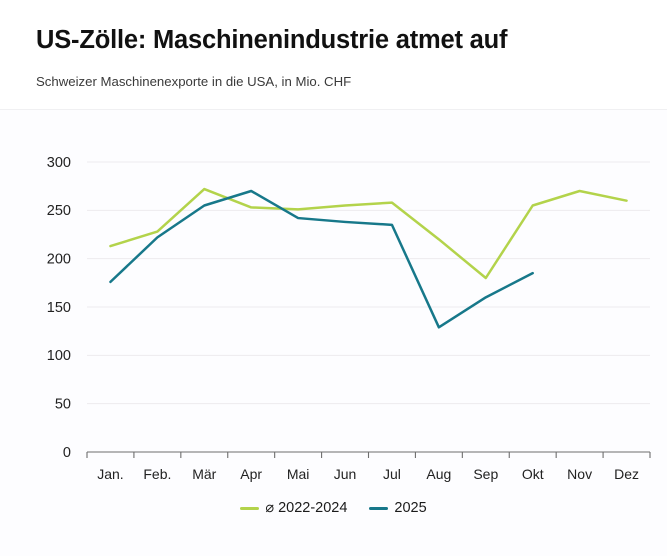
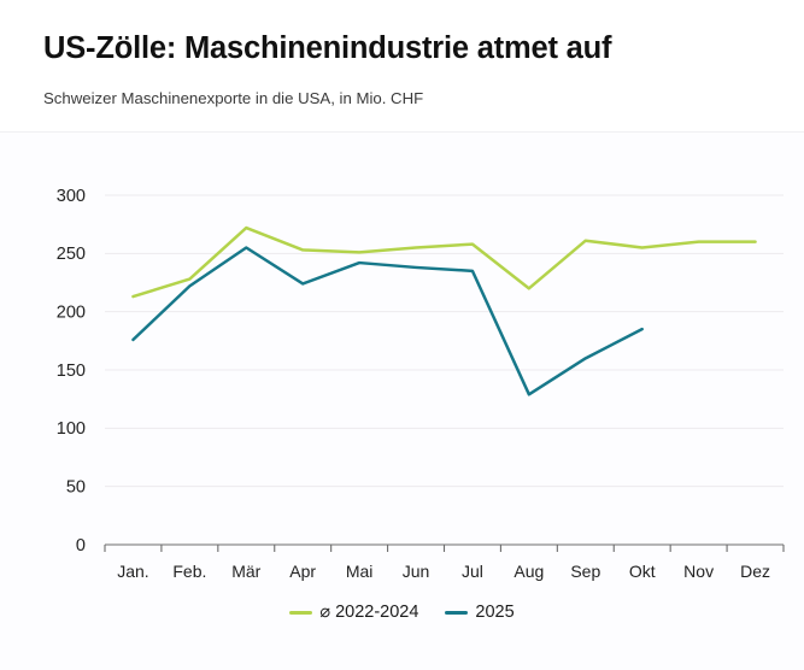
2025/Apr: 270 -> 220
⌀ 2022-2024/Sep: 180 -> 260
⌀ 2022-2024/Nov: 270 -> 260
